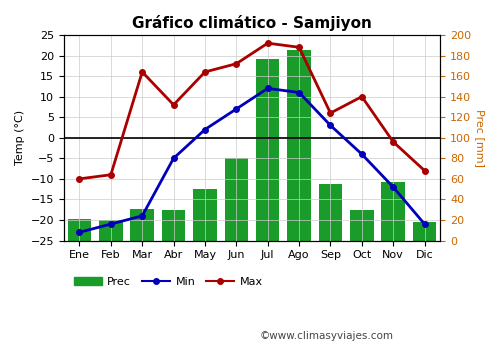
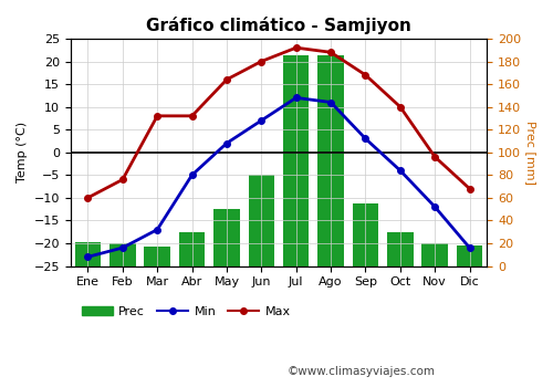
Max/Feb: -9 -> -6
Prec/Mar: 31 -> 17
Min/Mar: -19 -> -17
Max/Mar: 16 -> 8
Max/Jun: 18 -> 20
Prec/Jul: 177 -> 185
Max/Sep: 6 -> 17
Prec/Nov: 57 -> 20
